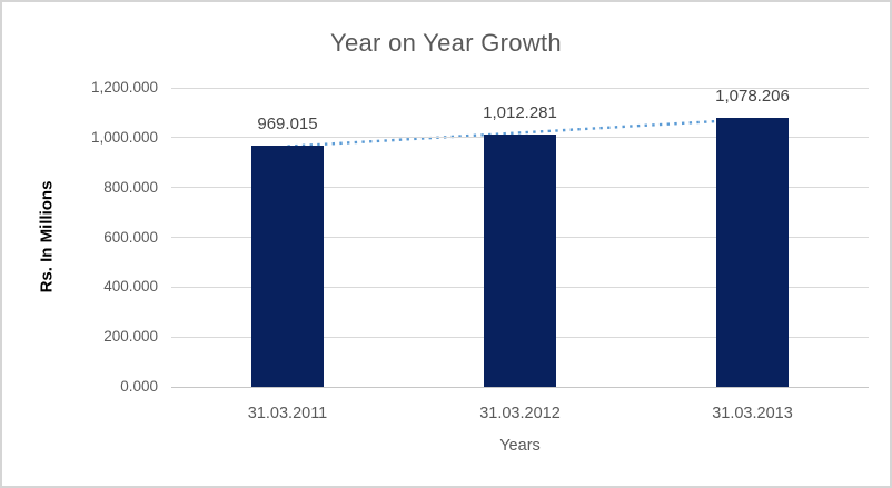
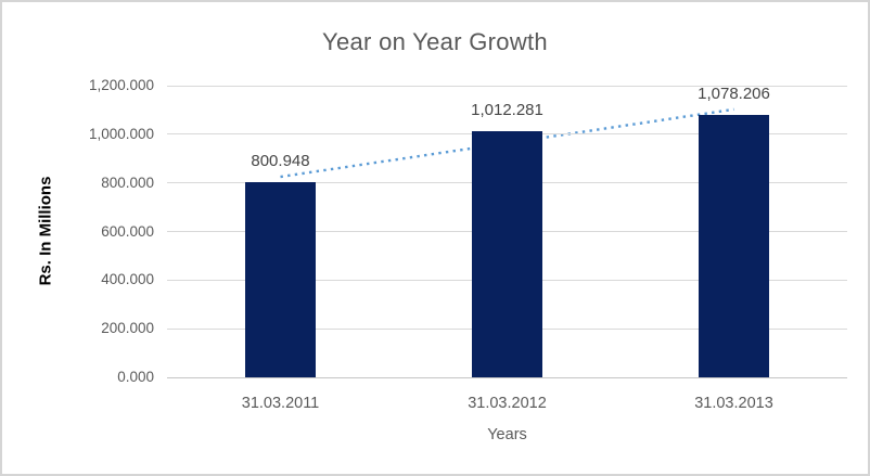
31.03.2011: 969.015 -> 800.948
